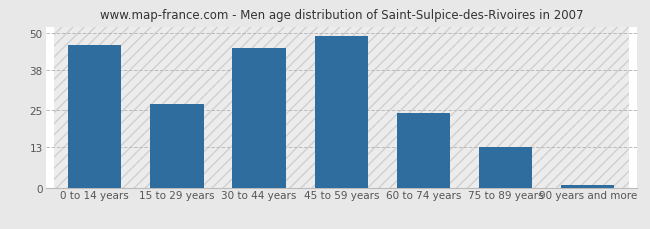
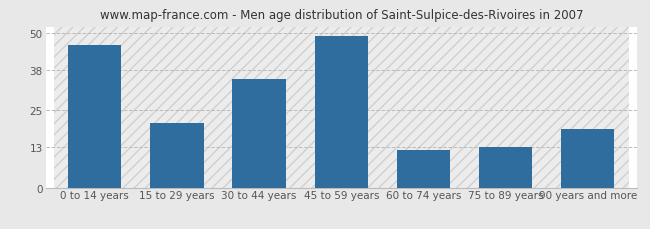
15 to 29 years: 27 -> 21
30 to 44 years: 45 -> 35
60 to 74 years: 24 -> 12
90 years and more: 1 -> 19
